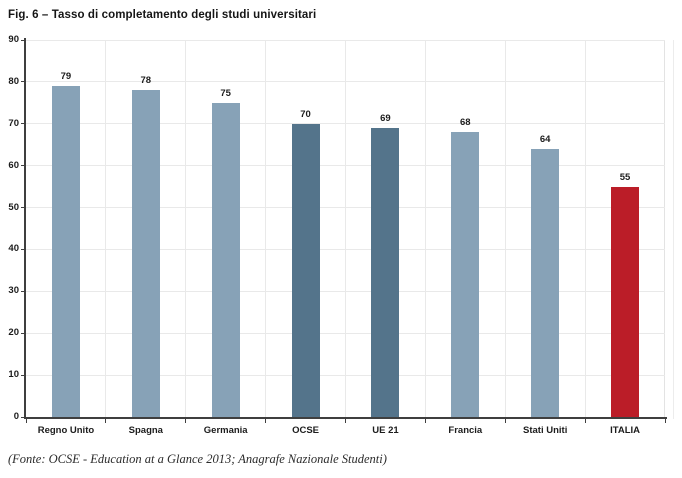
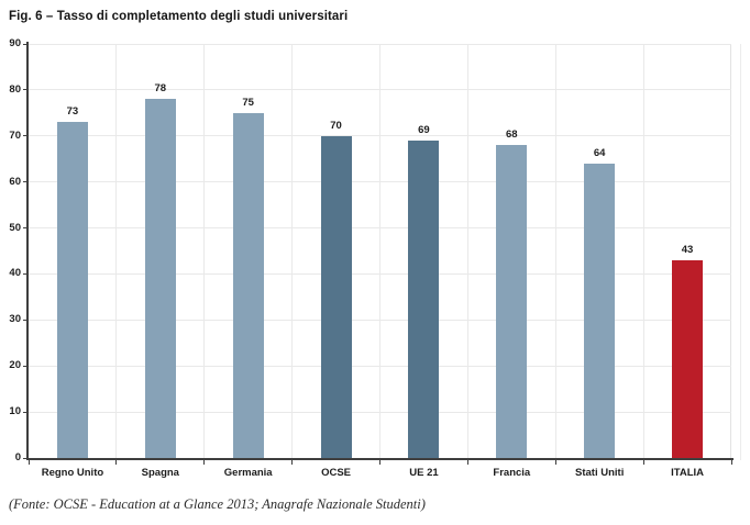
Regno Unito: 79 -> 73
ITALIA: 55 -> 43
